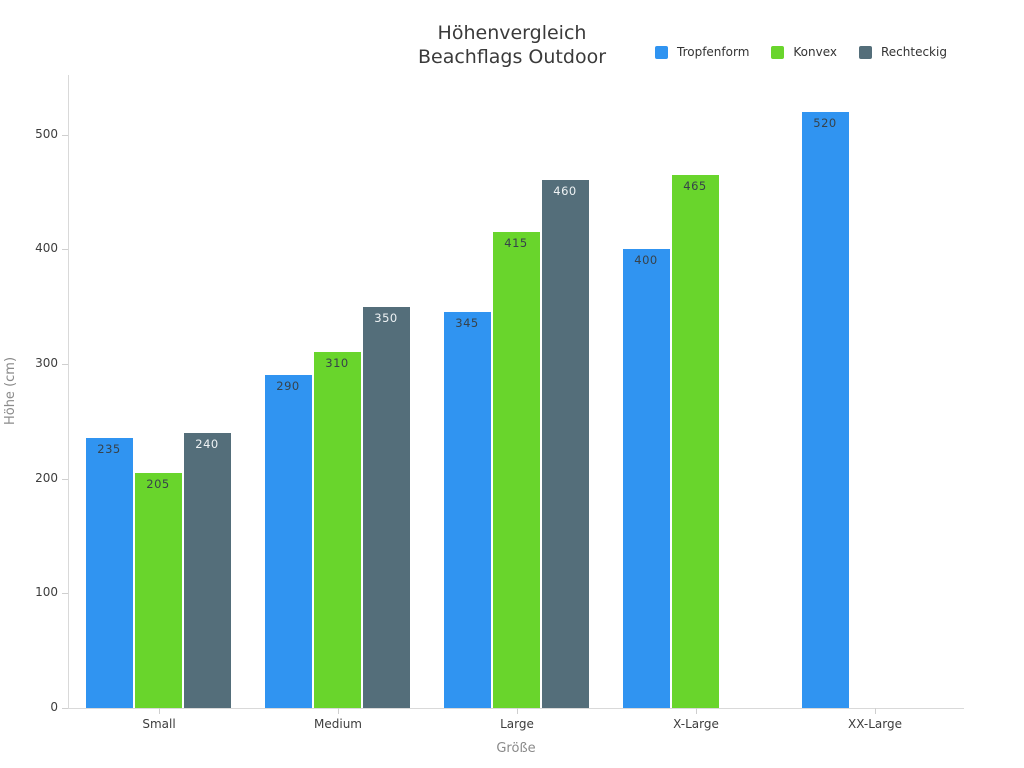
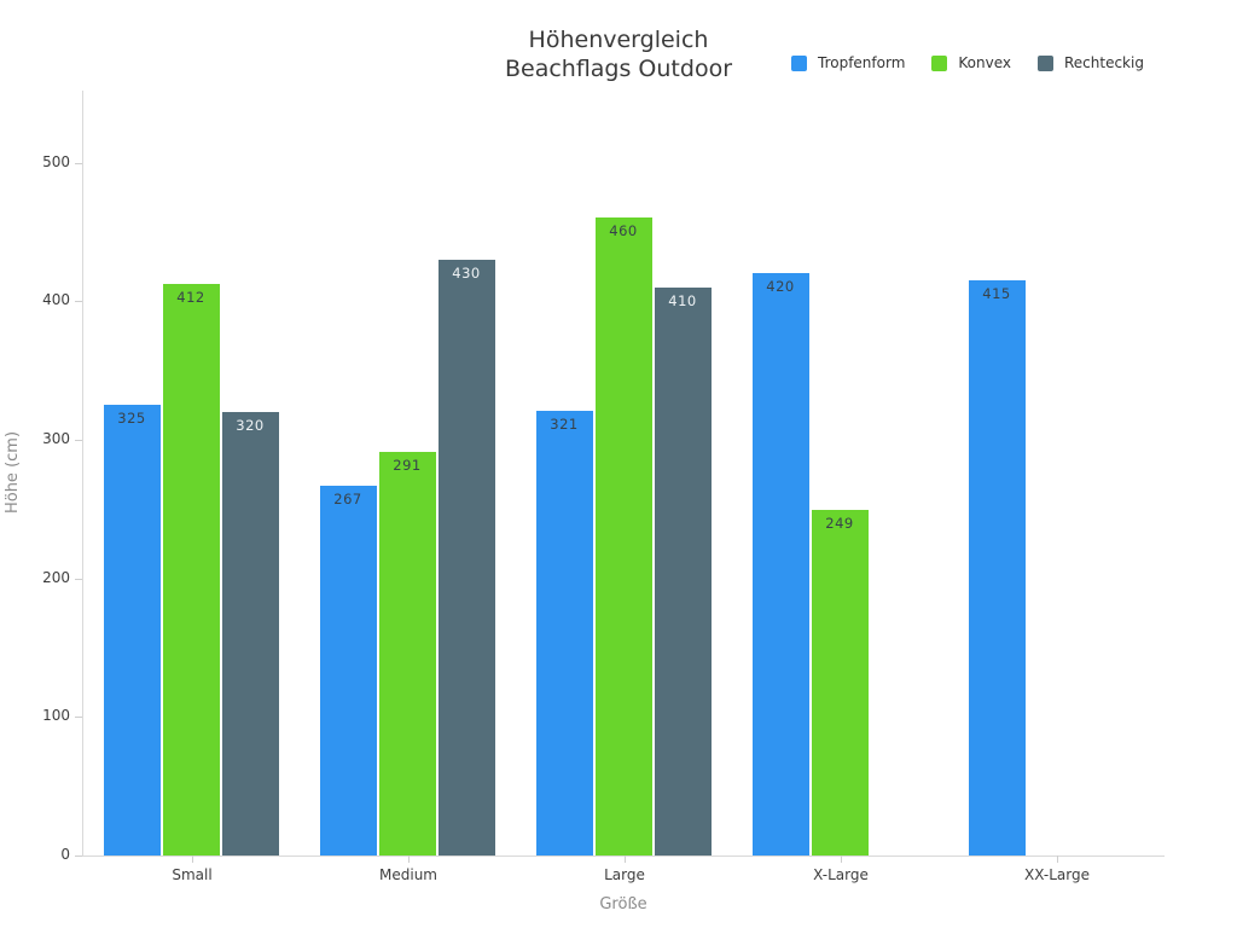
Tropfenform/Small: 235 -> 325
Konvex/Small: 205 -> 412
Rechteckig/Small: 240 -> 320
Tropfenform/Medium: 290 -> 267
Konvex/Medium: 310 -> 291
Rechteckig/Medium: 350 -> 430
Tropfenform/Large: 345 -> 321
Konvex/Large: 415 -> 460
Rechteckig/Large: 460 -> 410
Tropfenform/X-Large: 400 -> 420
Konvex/X-Large: 465 -> 249
Tropfenform/XX-Large: 520 -> 415
